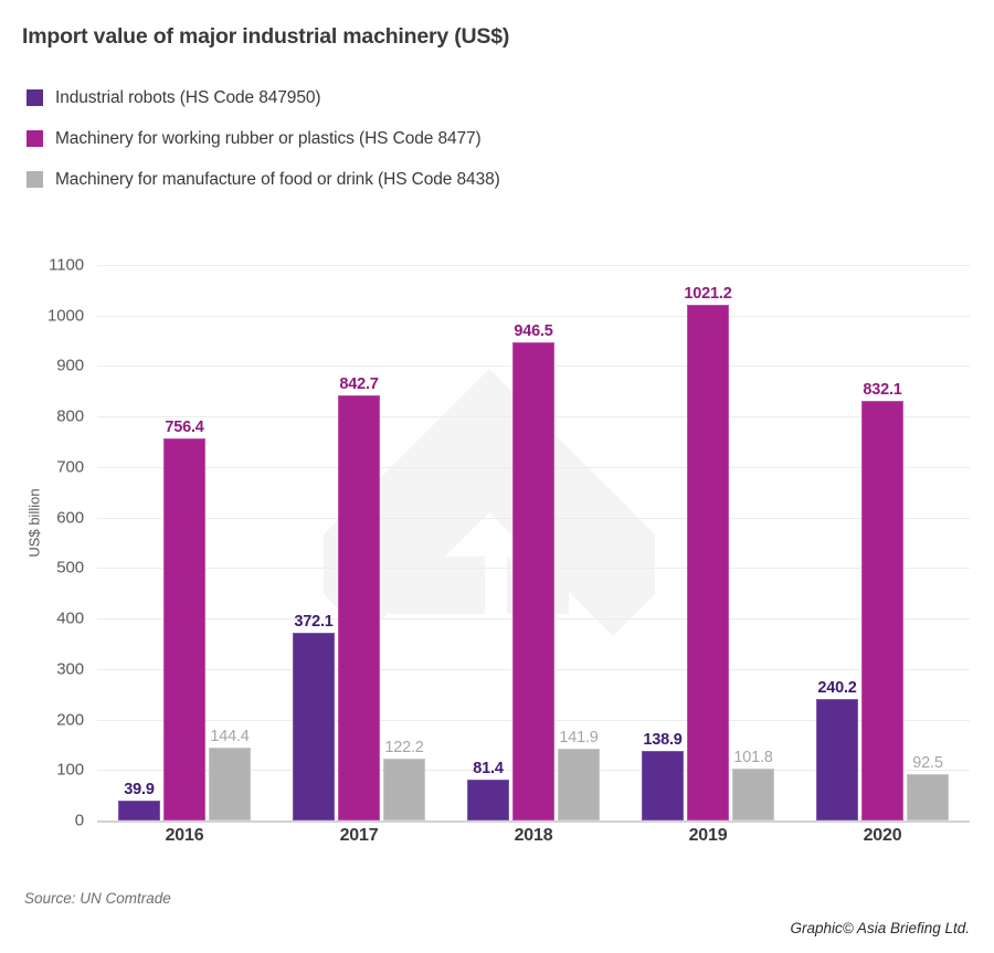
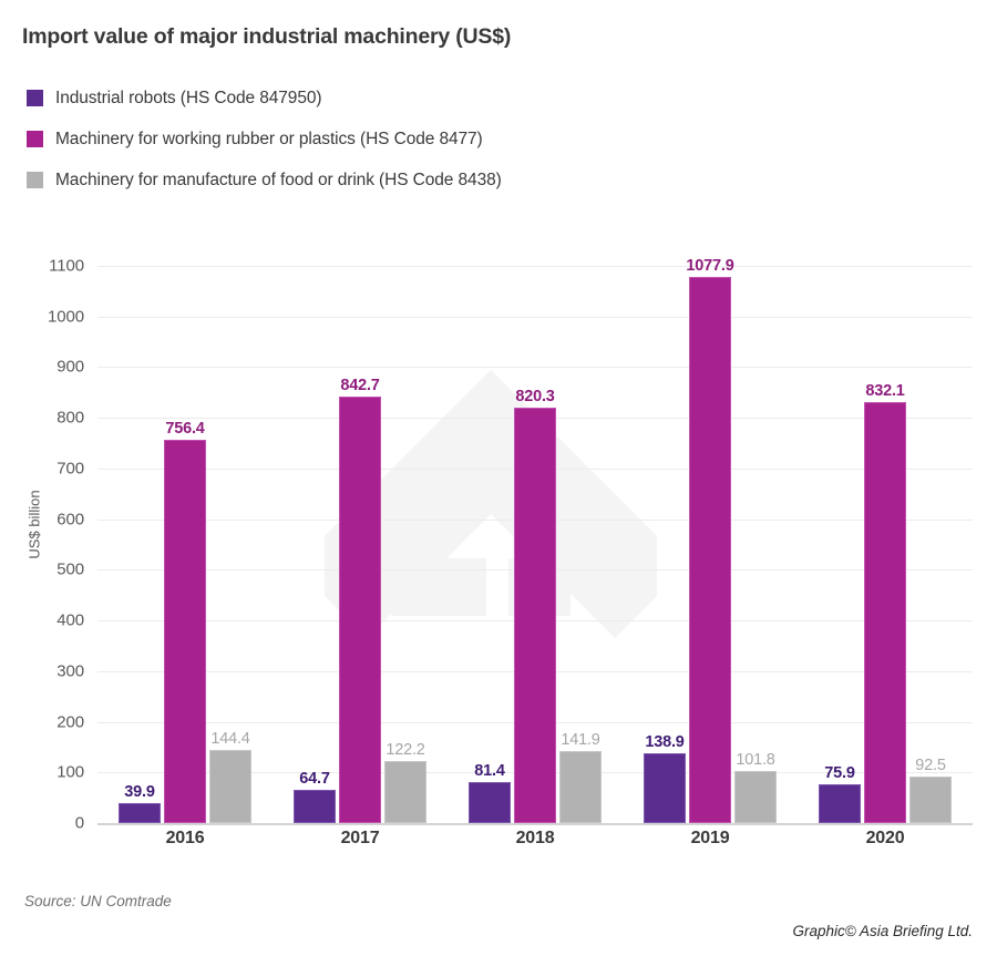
Industrial robots (HS Code 847950)/2017: 372.1 -> 64.7
Machinery for working rubber or plastics (HS Code 8477)/2018: 946.5 -> 820.3
Machinery for working rubber or plastics (HS Code 8477)/2019: 1021.2 -> 1077.9
Industrial robots (HS Code 847950)/2020: 240.2 -> 75.9
